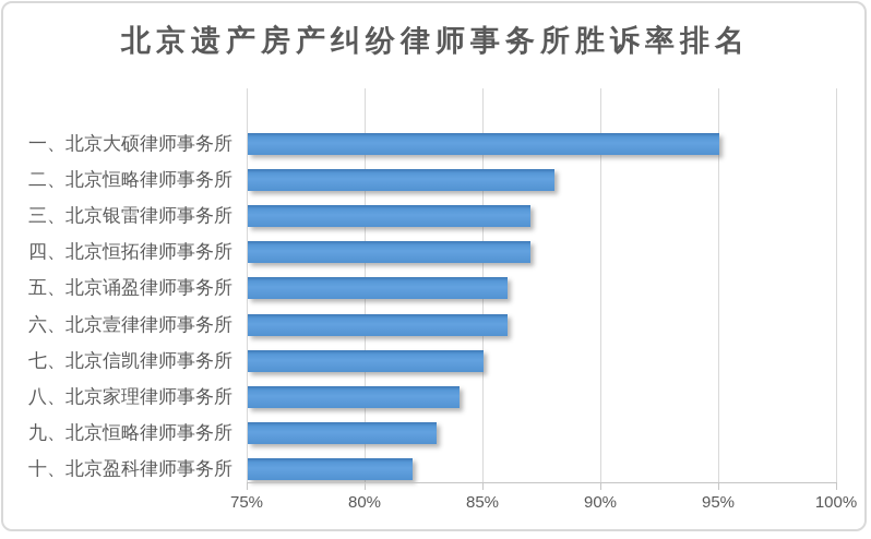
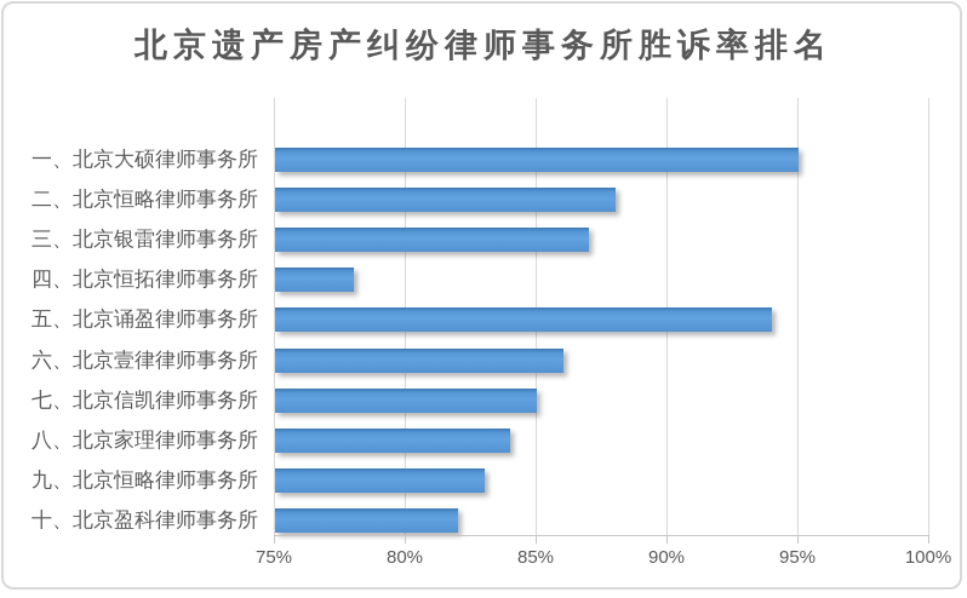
四、北京恒拓律师事务所: 87% -> 78%
五、北京诵盈律师事务所: 86% -> 94%
